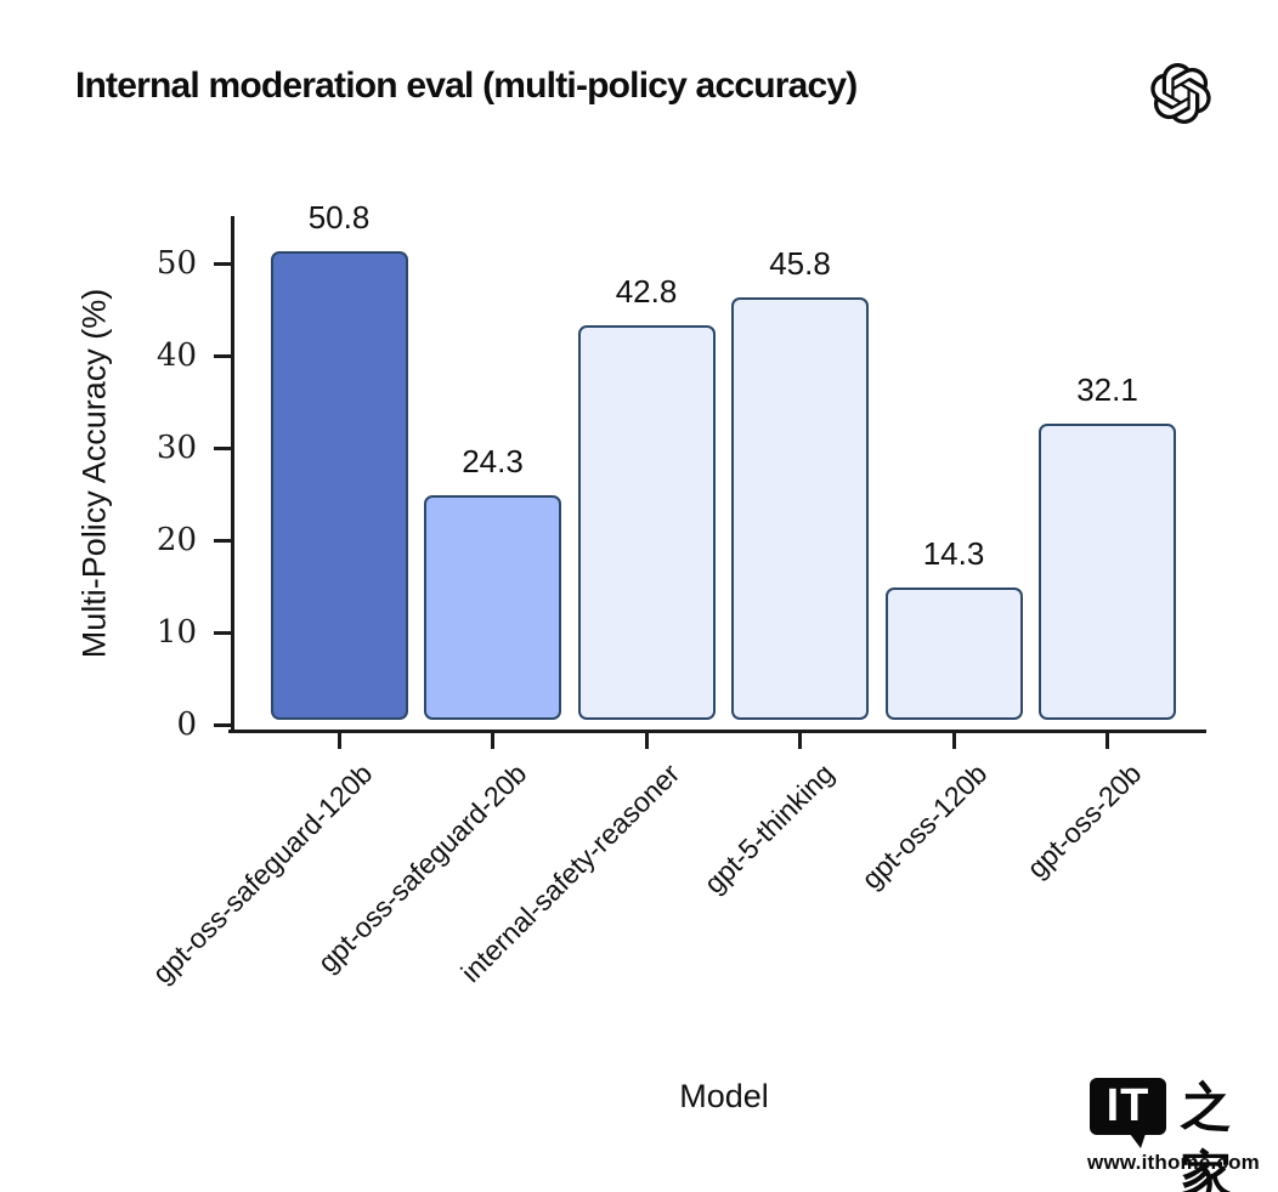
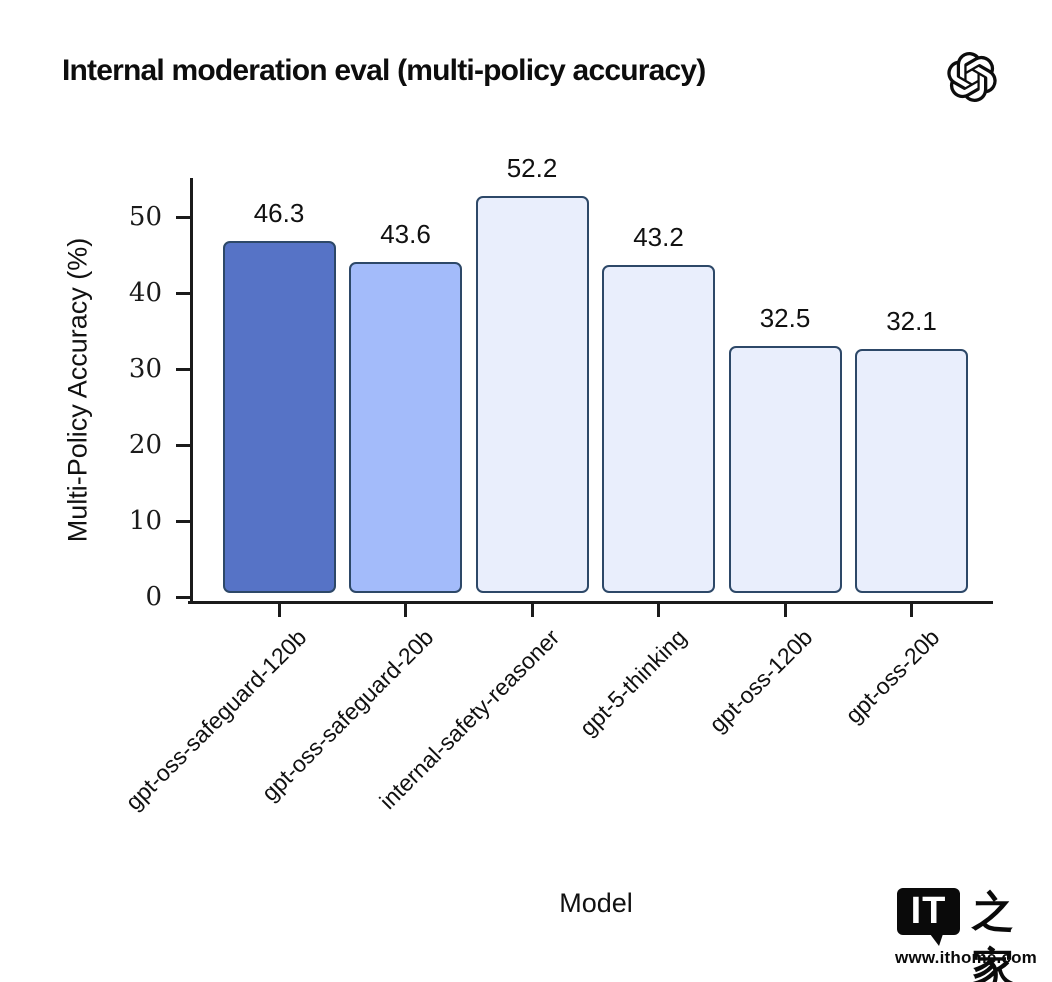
gpt-oss-safeguard-120b: 50.8 -> 46.3
gpt-oss-safeguard-20b: 24.3 -> 43.6
internal-safety-reasoner: 42.8 -> 52.2
gpt-5-thinking: 45.8 -> 43.2
gpt-oss-120b: 14.3 -> 32.5
